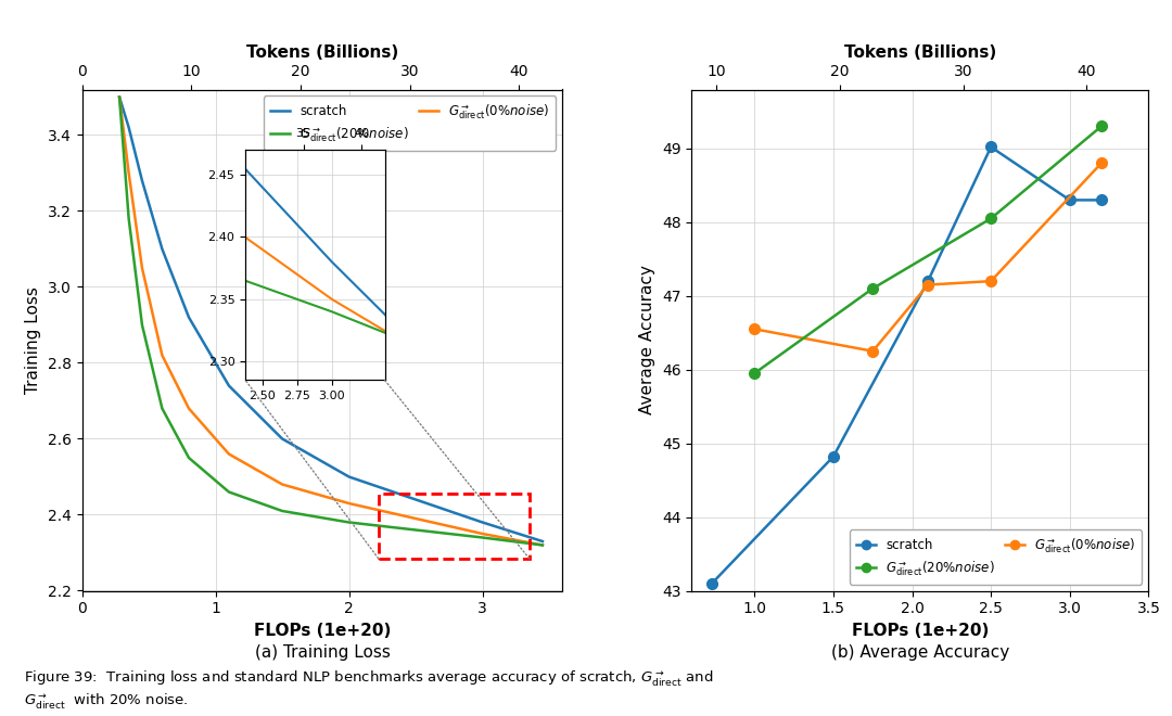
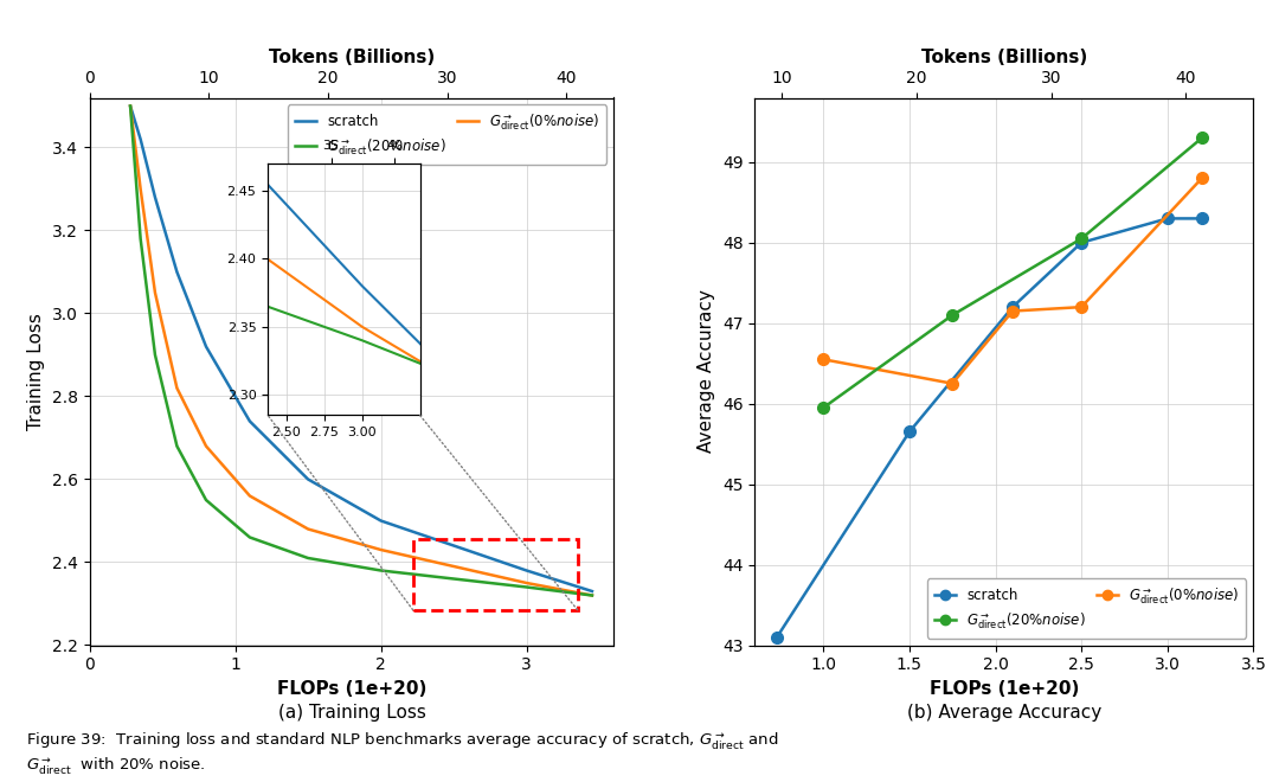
scratch/1.5: 44.82 -> 45.65
scratch/2.5: 49.02 -> 48.00
